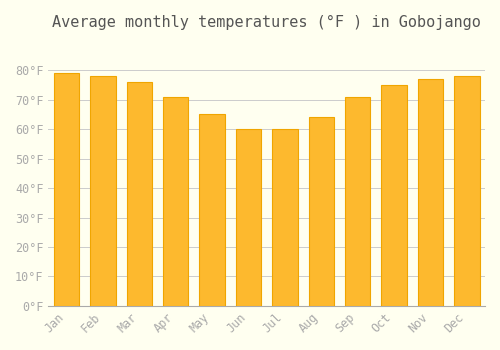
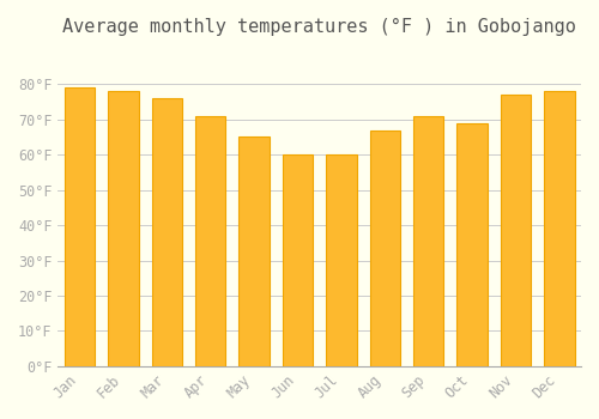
Aug: 64°F -> 67°F
Oct: 75°F -> 69°F
